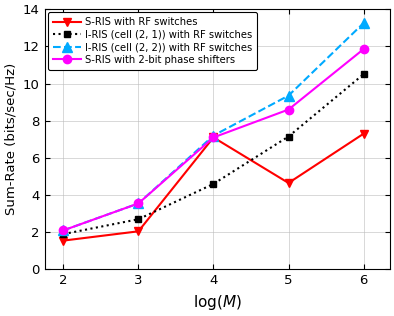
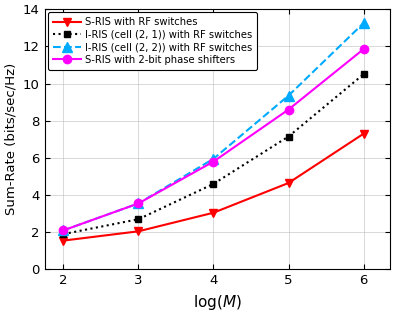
S-RIS with RF switches/4: 7.1 -> 3.0
I-RIS (cell (2, 2)) with RF switches/4: 7.2 -> 6.0
S-RIS with 2-bit phase shifters/4: 7.1 -> 5.8
